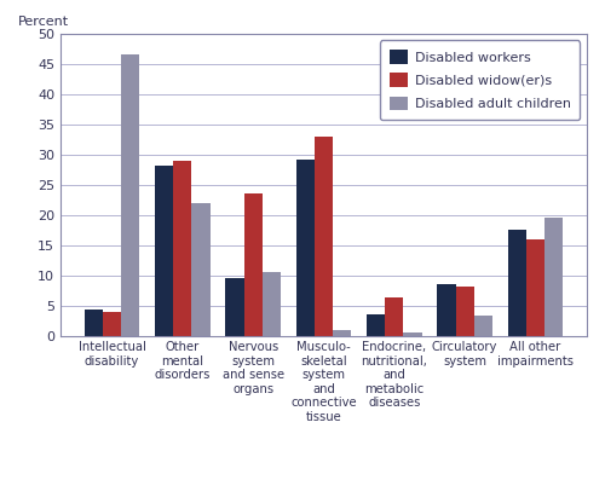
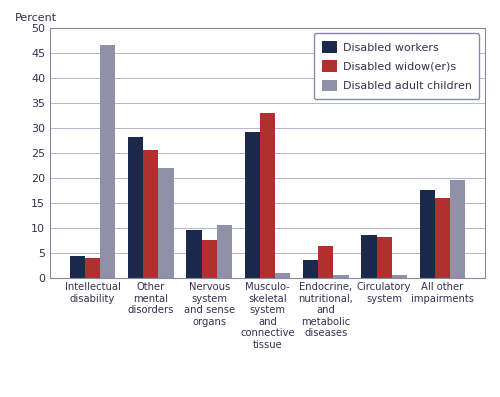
Disabled widow(er)s/Other mental disorders: 29.0 -> 25.6
Disabled widow(er)s/Nervous system and sense organs: 23.6 -> 7.5
Disabled adult children/Circulatory system: 3.4 -> 0.6
